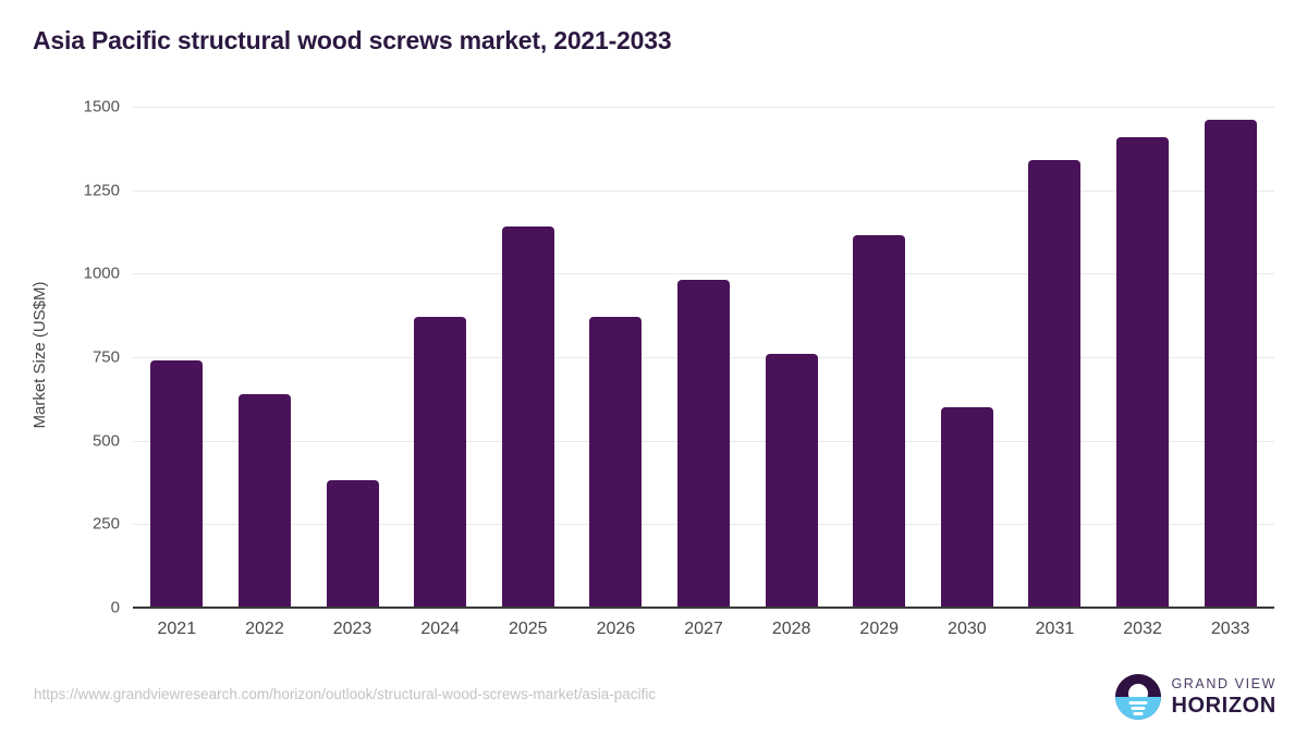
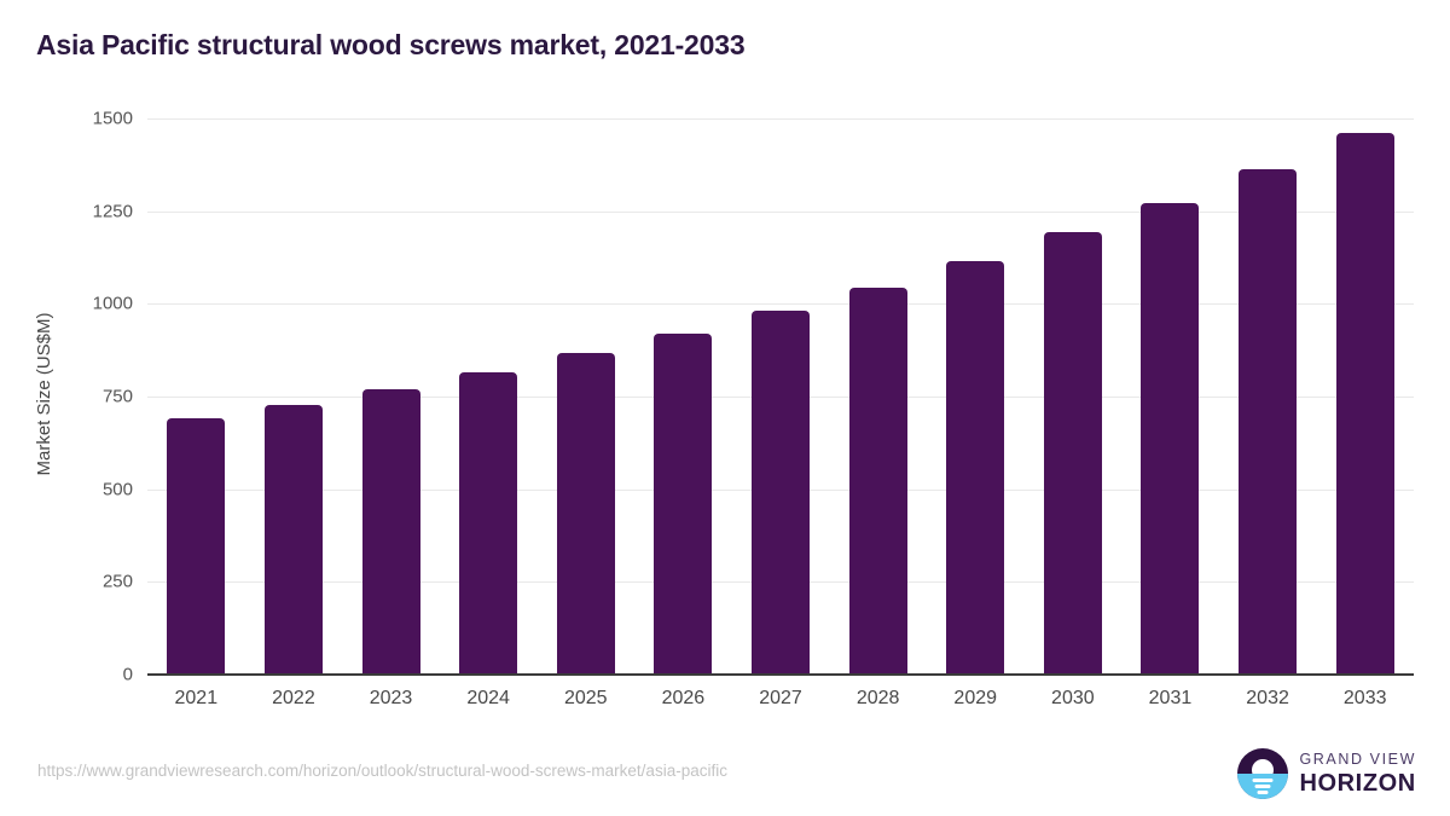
2021: 740 -> 690
2022: 640 -> 730
2023: 380 -> 770
2024: 870 -> 820
2025: 1140 -> 870
2026: 870 -> 920
2028: 760 -> 1040
2030: 600 -> 1190
2031: 1340 -> 1270
2032: 1410 -> 1360
